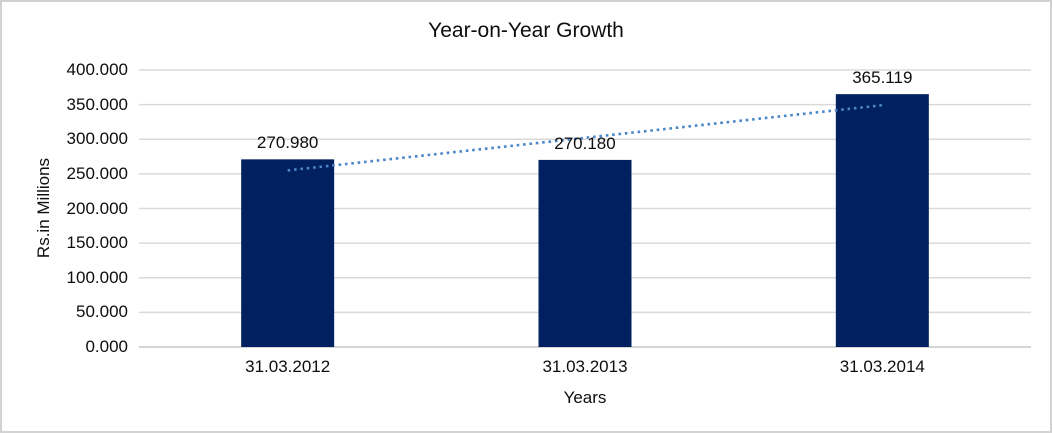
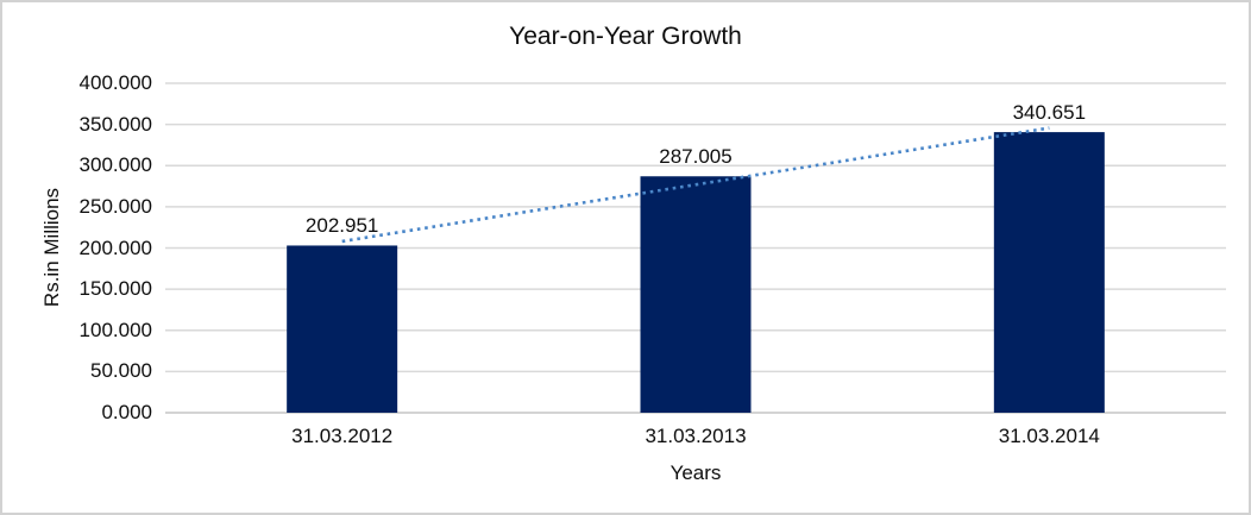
31.03.2012: 270.980 -> 202.951
31.03.2013: 270.180 -> 287.005
31.03.2014: 365.119 -> 340.651
